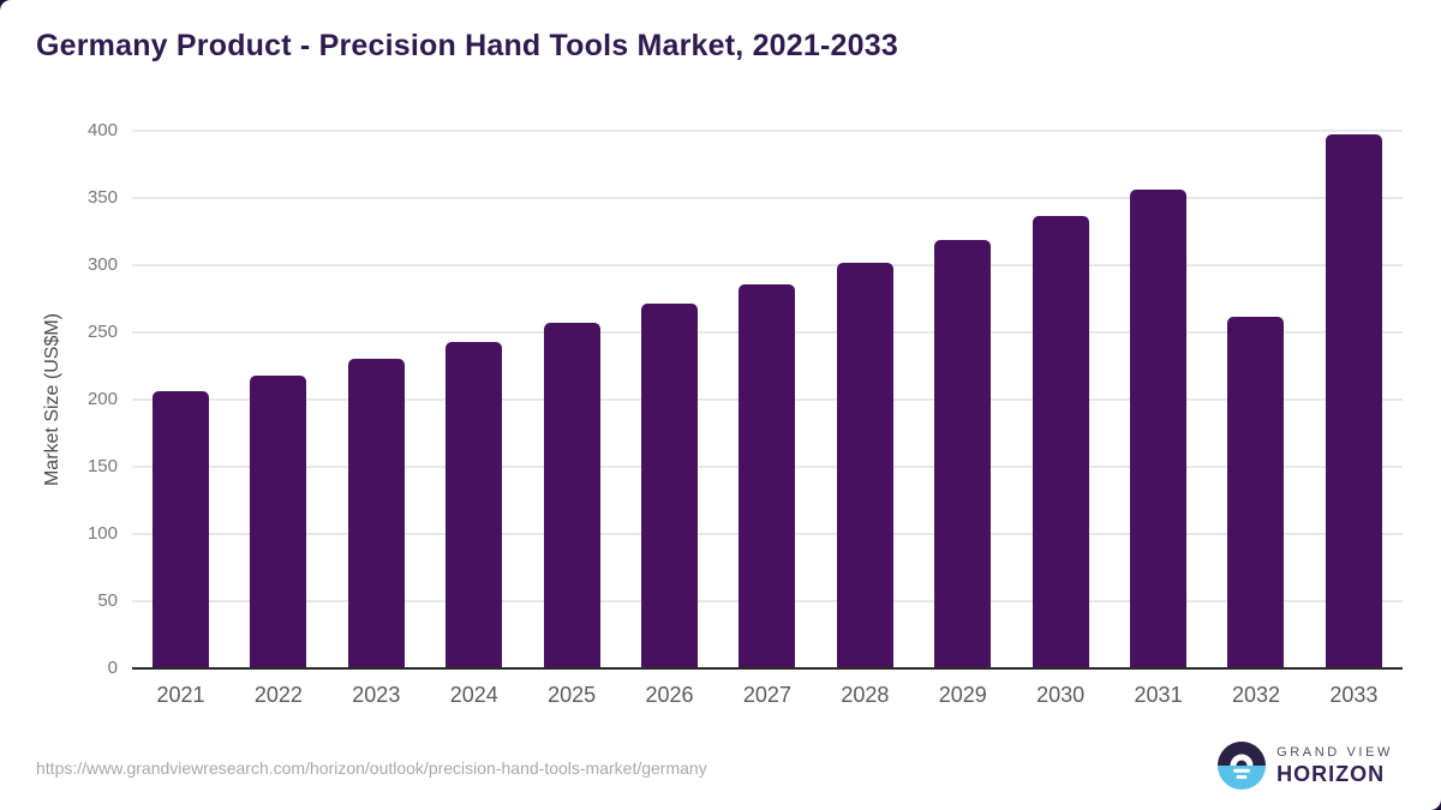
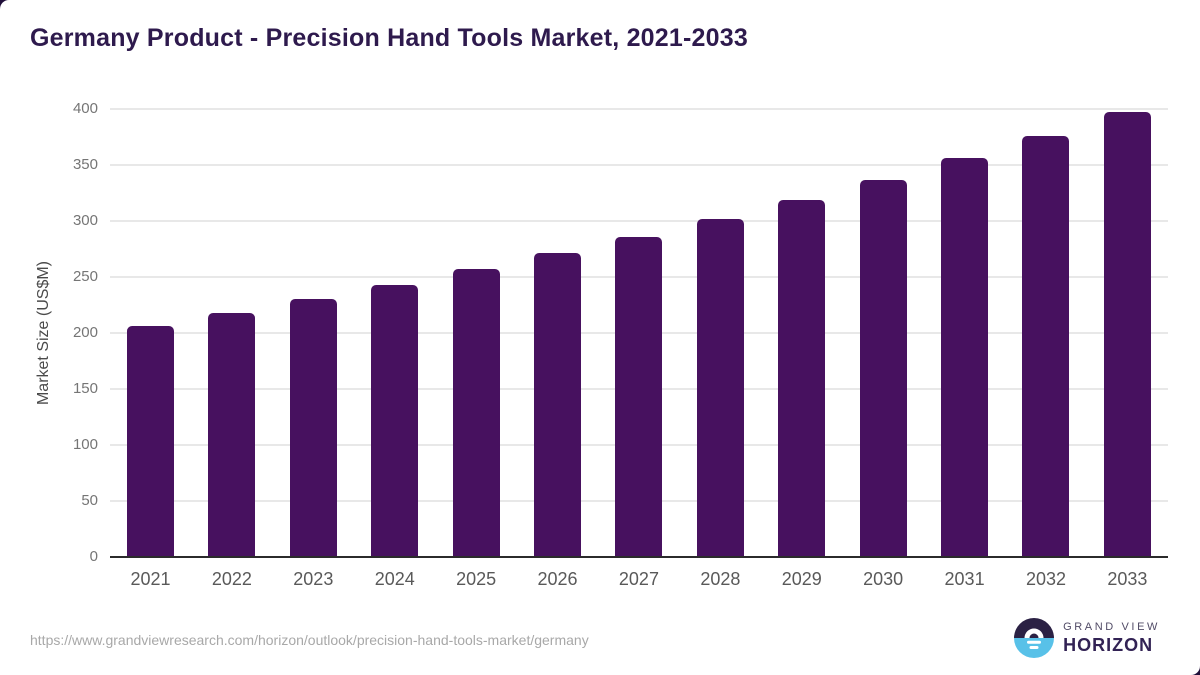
2032: 262 -> 376
